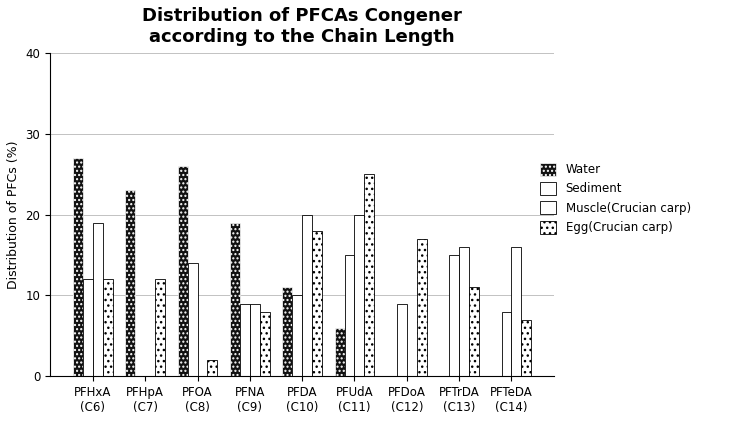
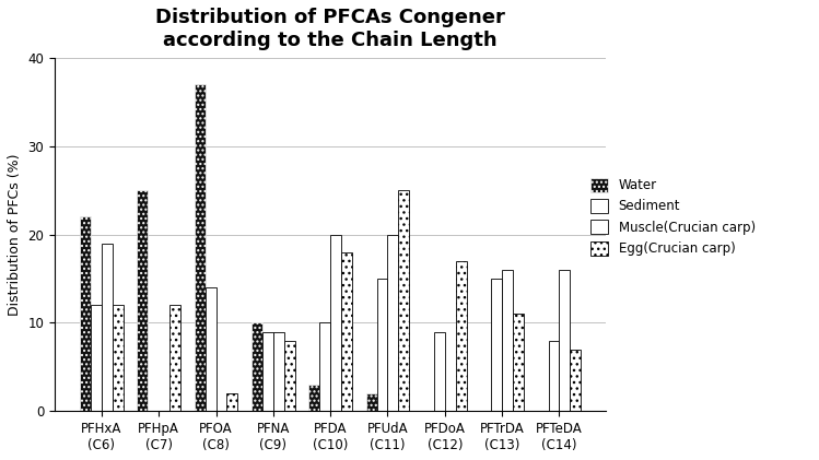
Water/PFHxA (C6): 27 -> 22
Water/PFHpA (C7): 23 -> 25
Water/PFOA (C8): 26 -> 37
Water/PFNA (C9): 19 -> 10
Water/PFDA (C10): 11 -> 3
Water/PFUdA (C11): 6 -> 2
